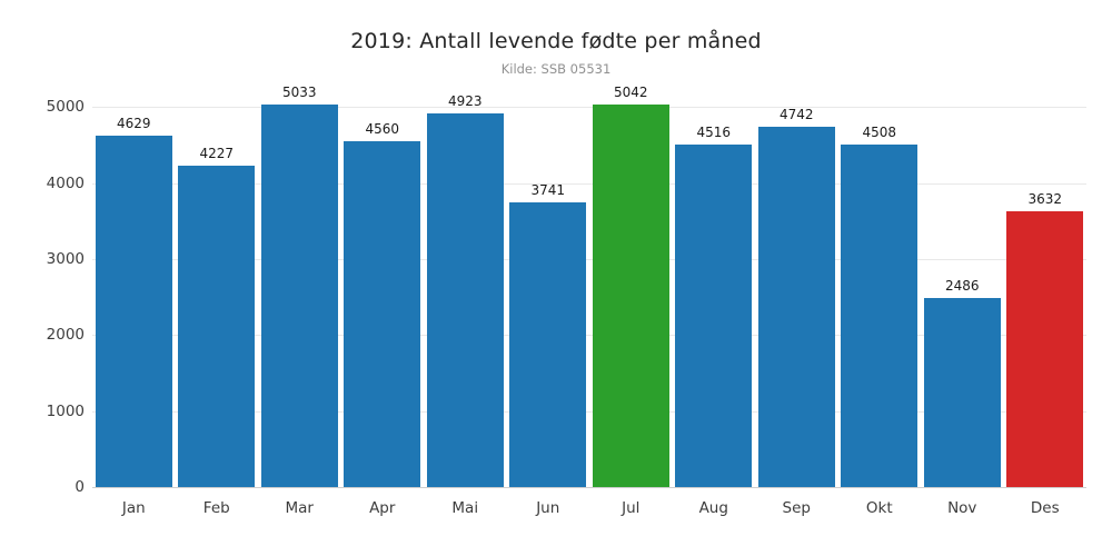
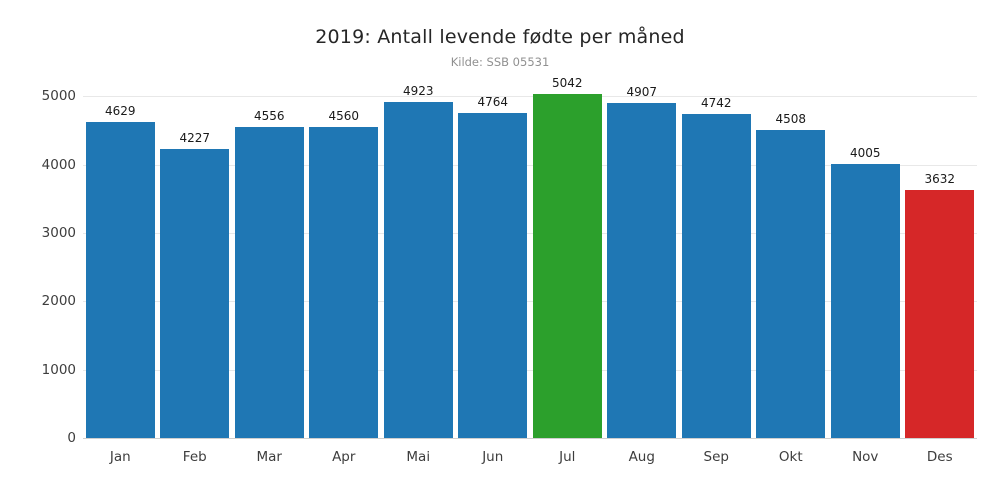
Mar: 5033 -> 4556
Jun: 3741 -> 4764
Aug: 4516 -> 4907
Nov: 2486 -> 4005
